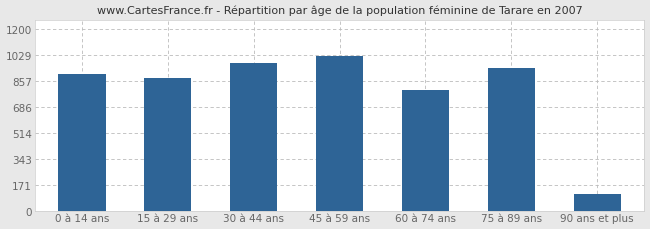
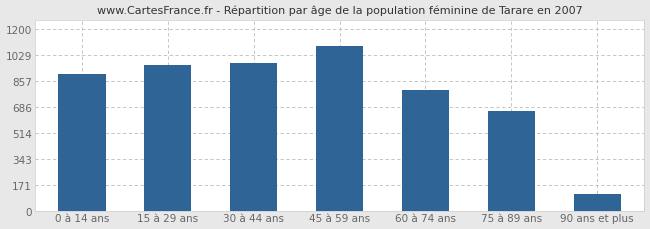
15 à 29 ans: 880 -> 960
45 à 59 ans: 1020 -> 1090
75 à 89 ans: 940 -> 660
